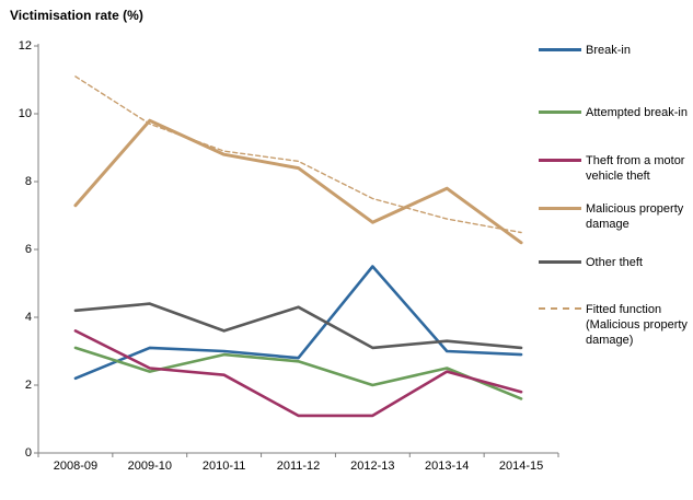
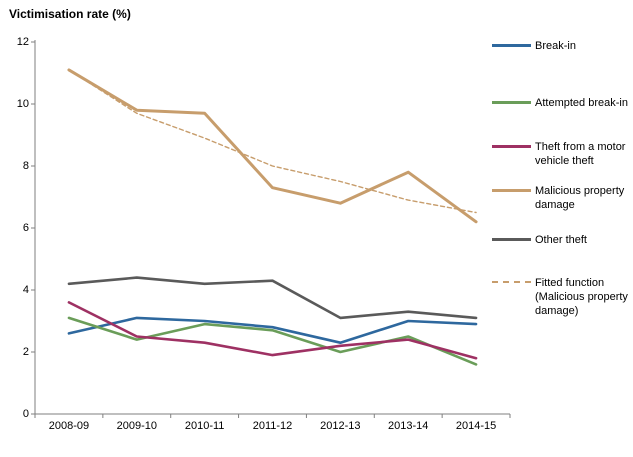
Break-in/2008-09: 2.2 -> 2.6
Malicious property damage/2008-09: 7.3 -> 11.1
Malicious property damage/2010-11: 8.8 -> 9.7
Other theft/2010-11: 3.6 -> 4.2
Theft from a motor vehicle theft/2011-12: 1.1 -> 1.9
Malicious property damage/2011-12: 8.4 -> 7.3
Fitted function (Malicious property damage)/2011-12: 8.6 -> 8.0
Break-in/2012-13: 5.5 -> 2.3
Theft from a motor vehicle theft/2012-13: 1.1 -> 2.2
